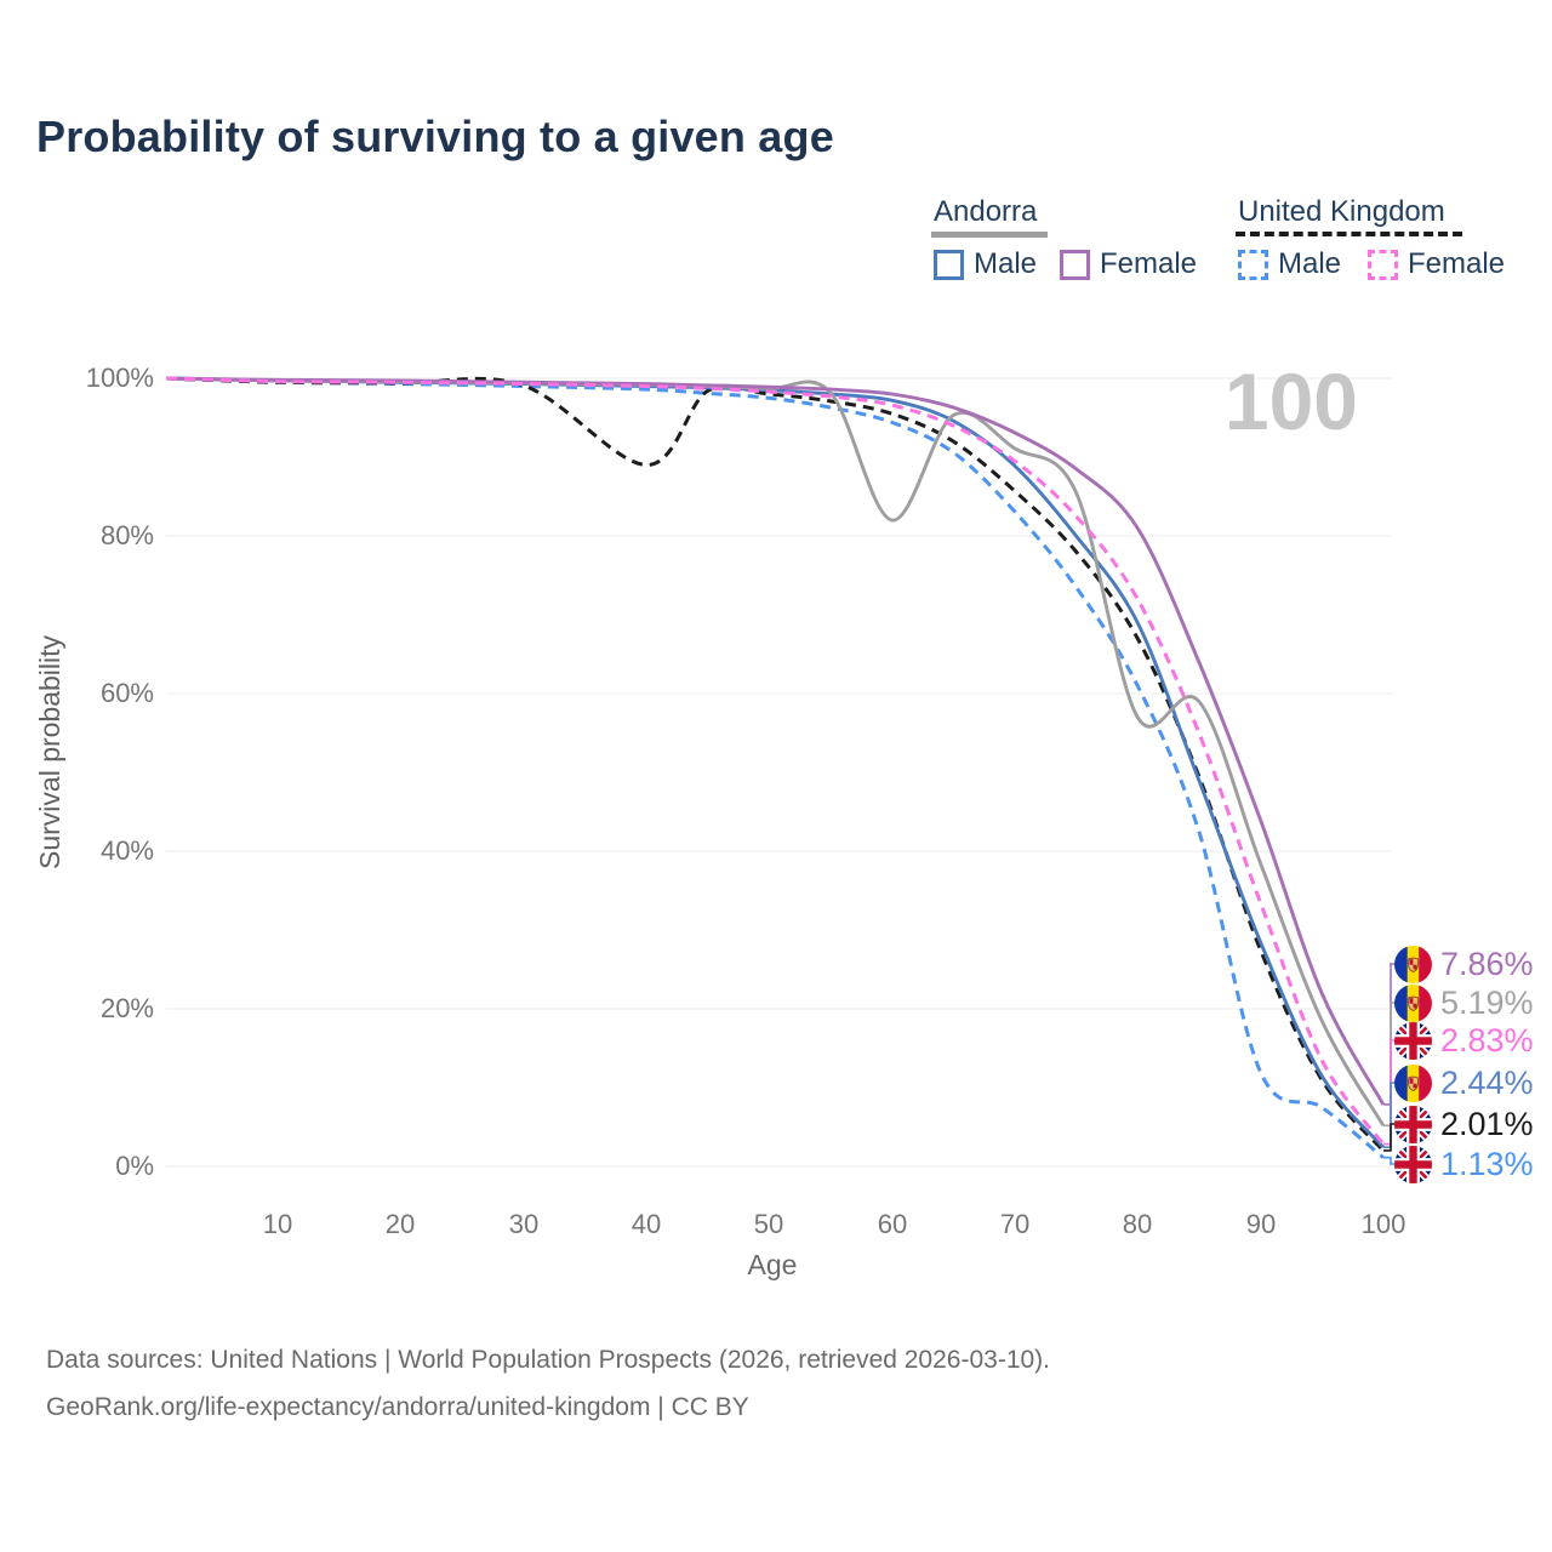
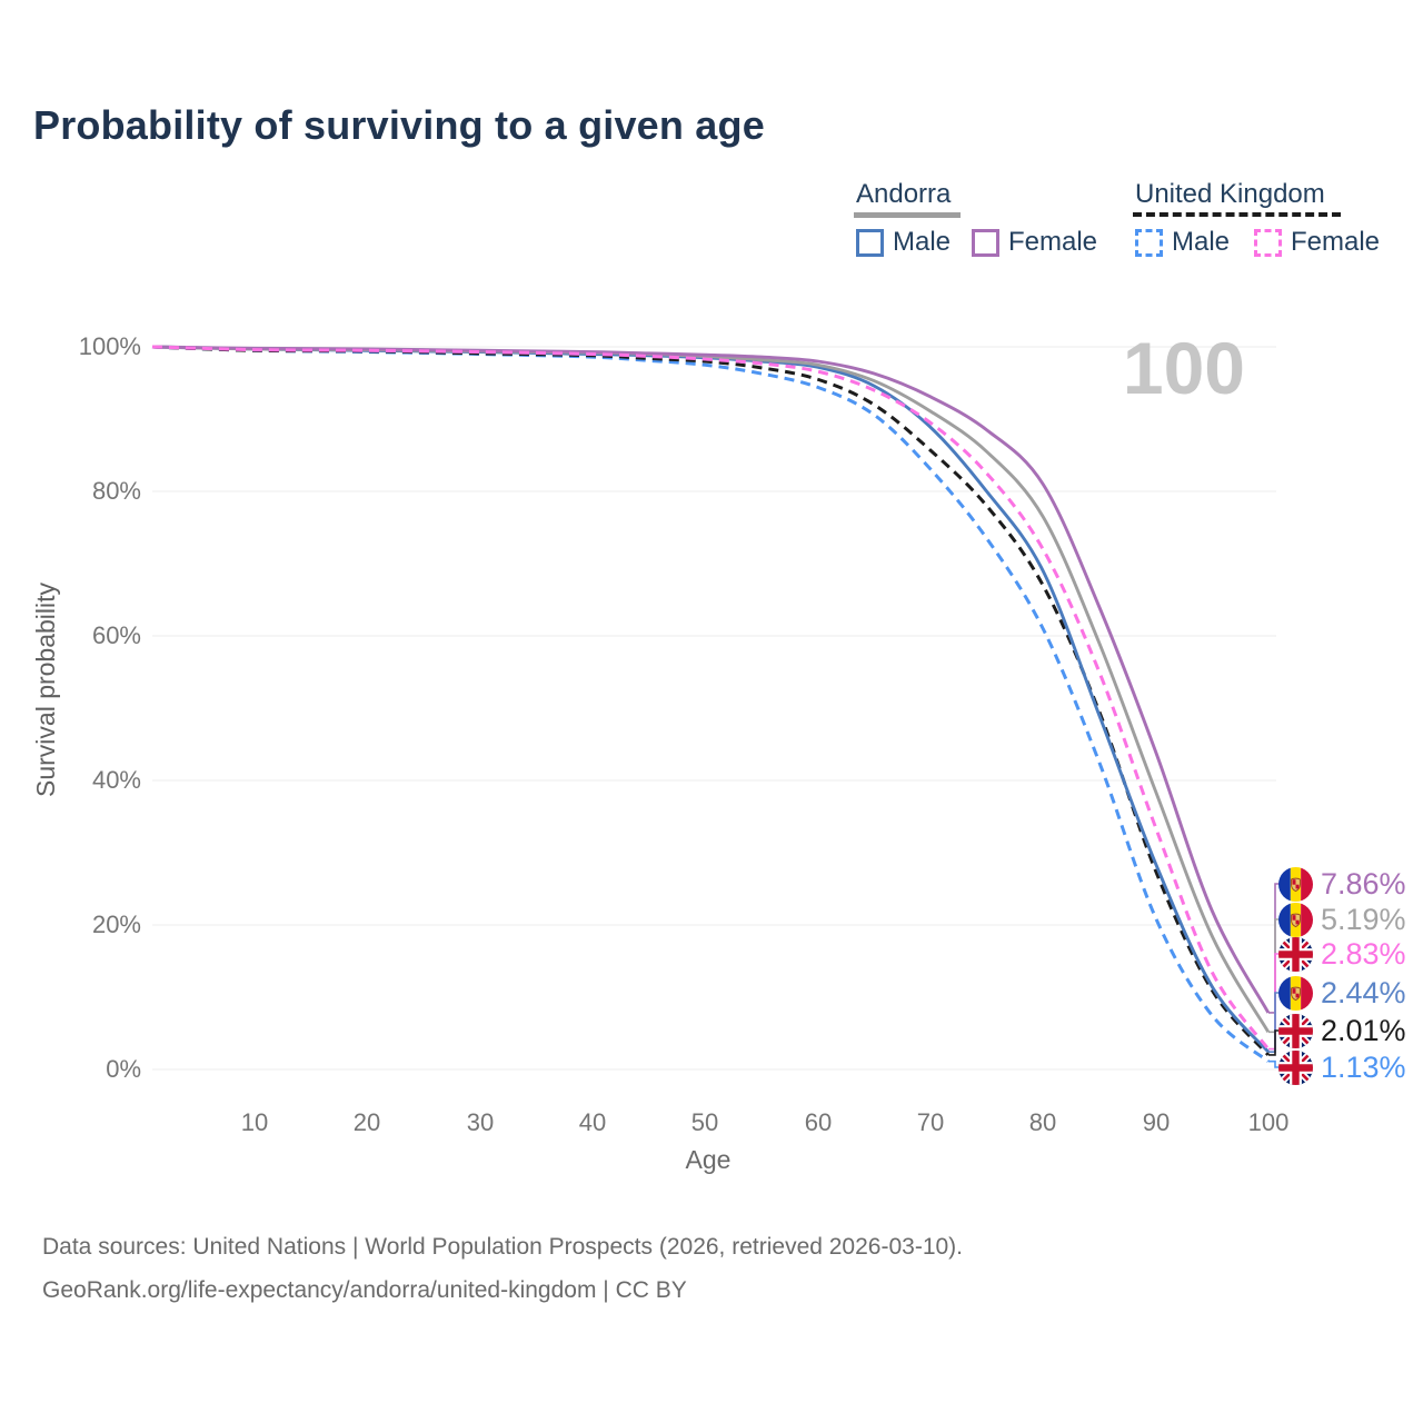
United Kingdom/40: 89% -> 99%
Andorra/60: 82% -> 98%
Andorra/80: 57% -> 76%
United Kingdom Male/90: 12% -> 21%
